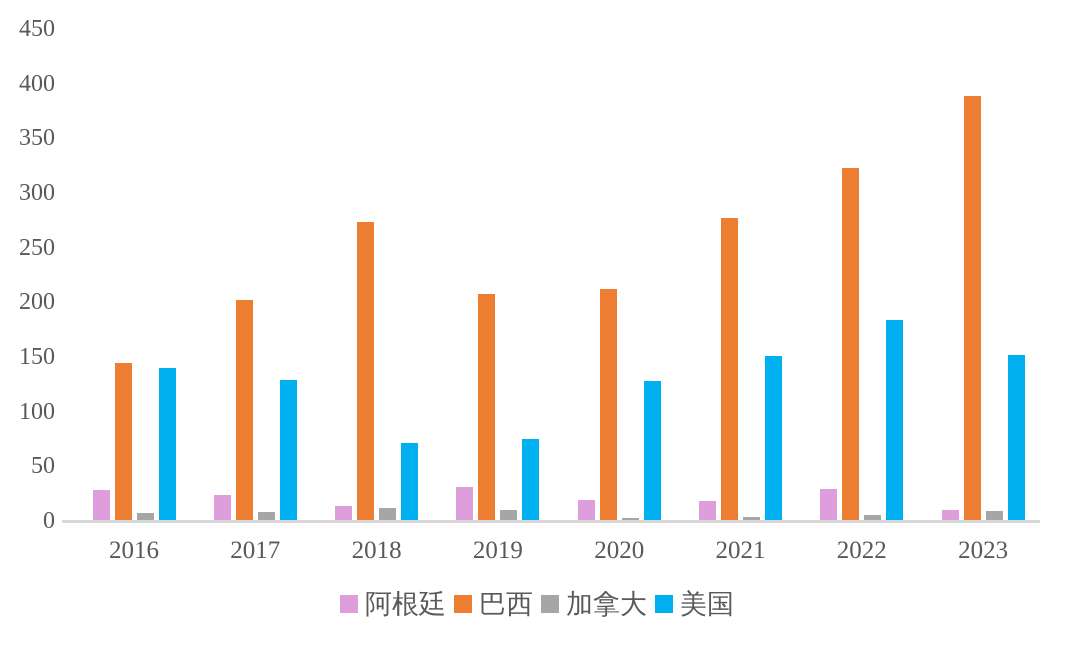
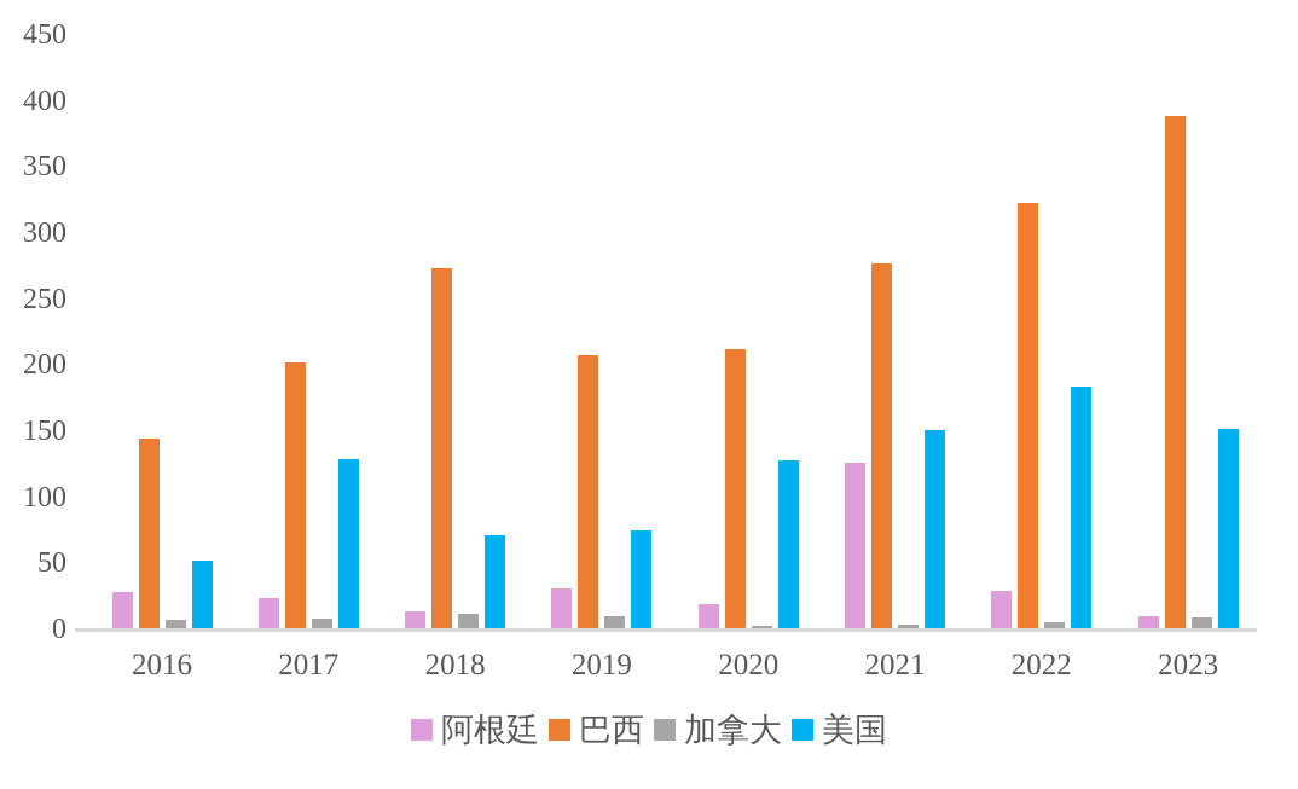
美国/2016: 139 -> 51
阿根廷/2021: 17 -> 125
